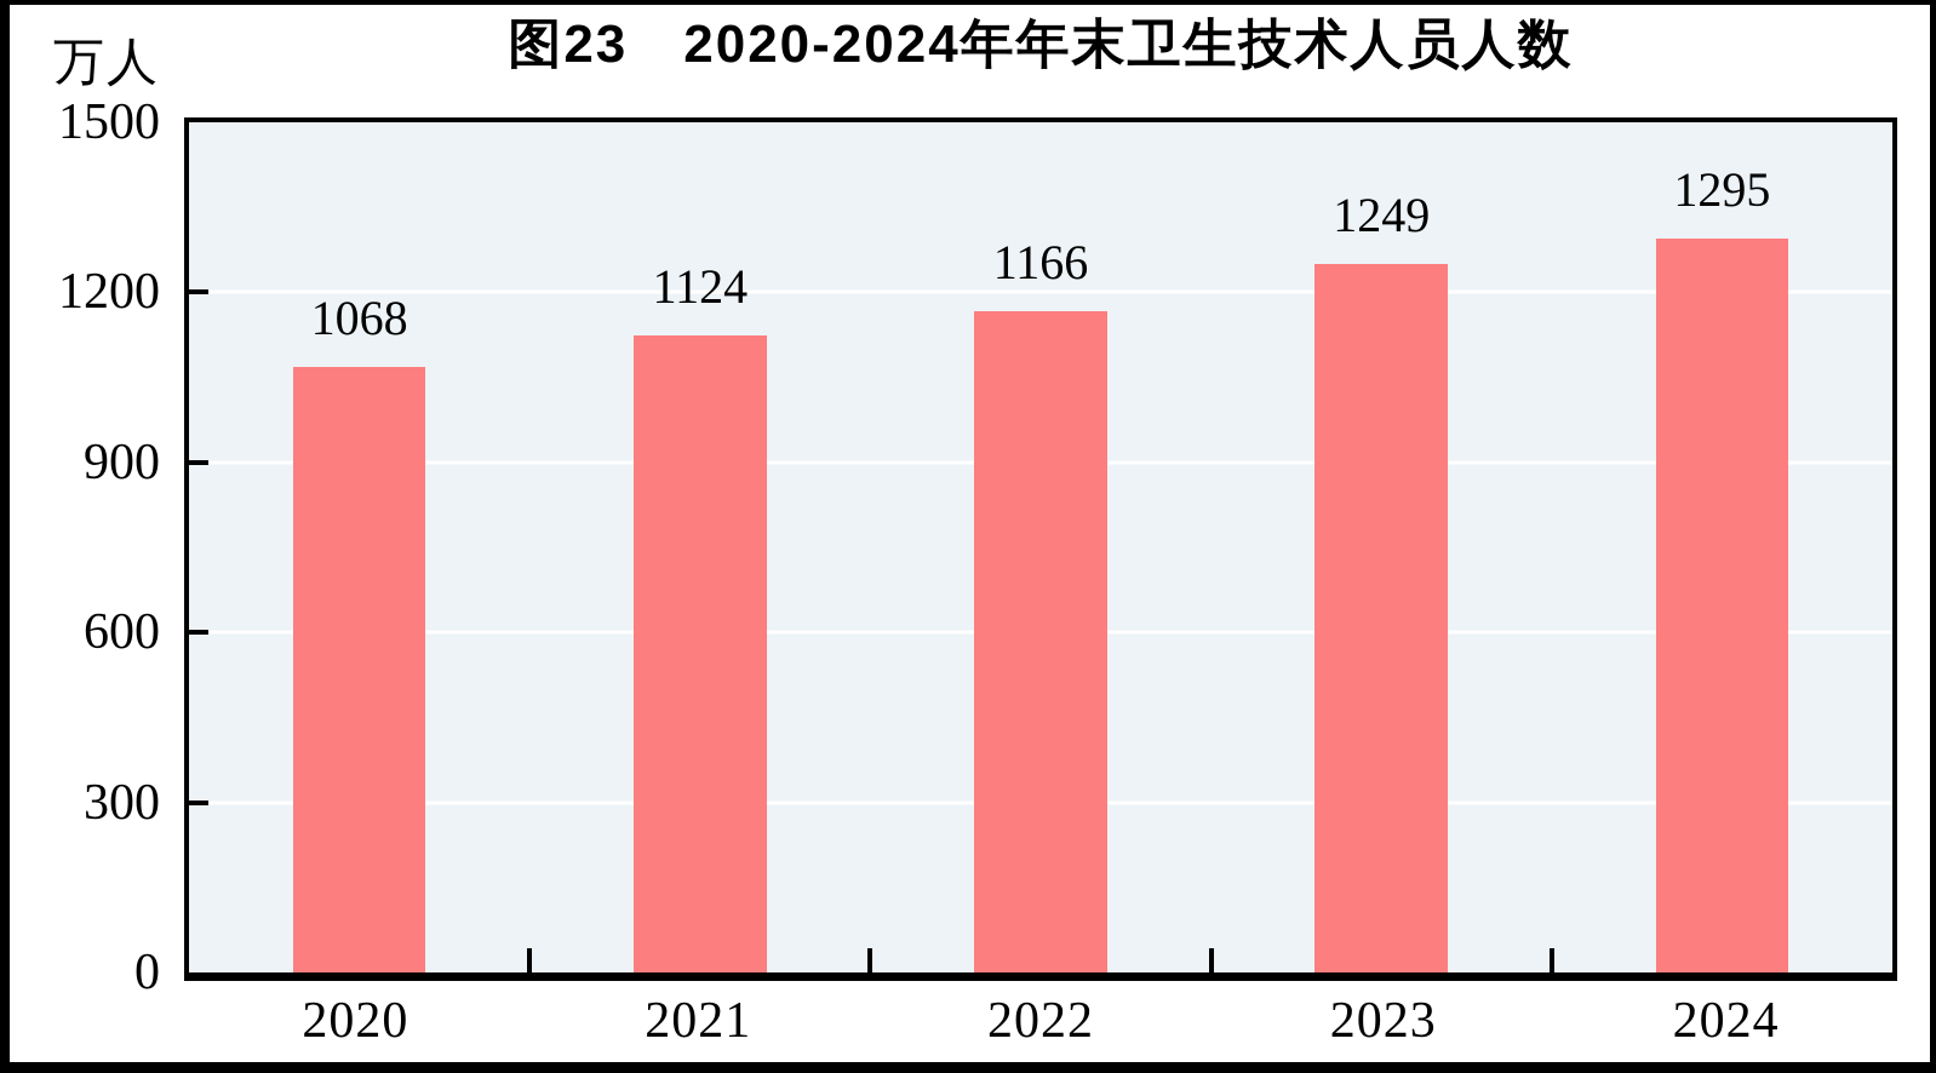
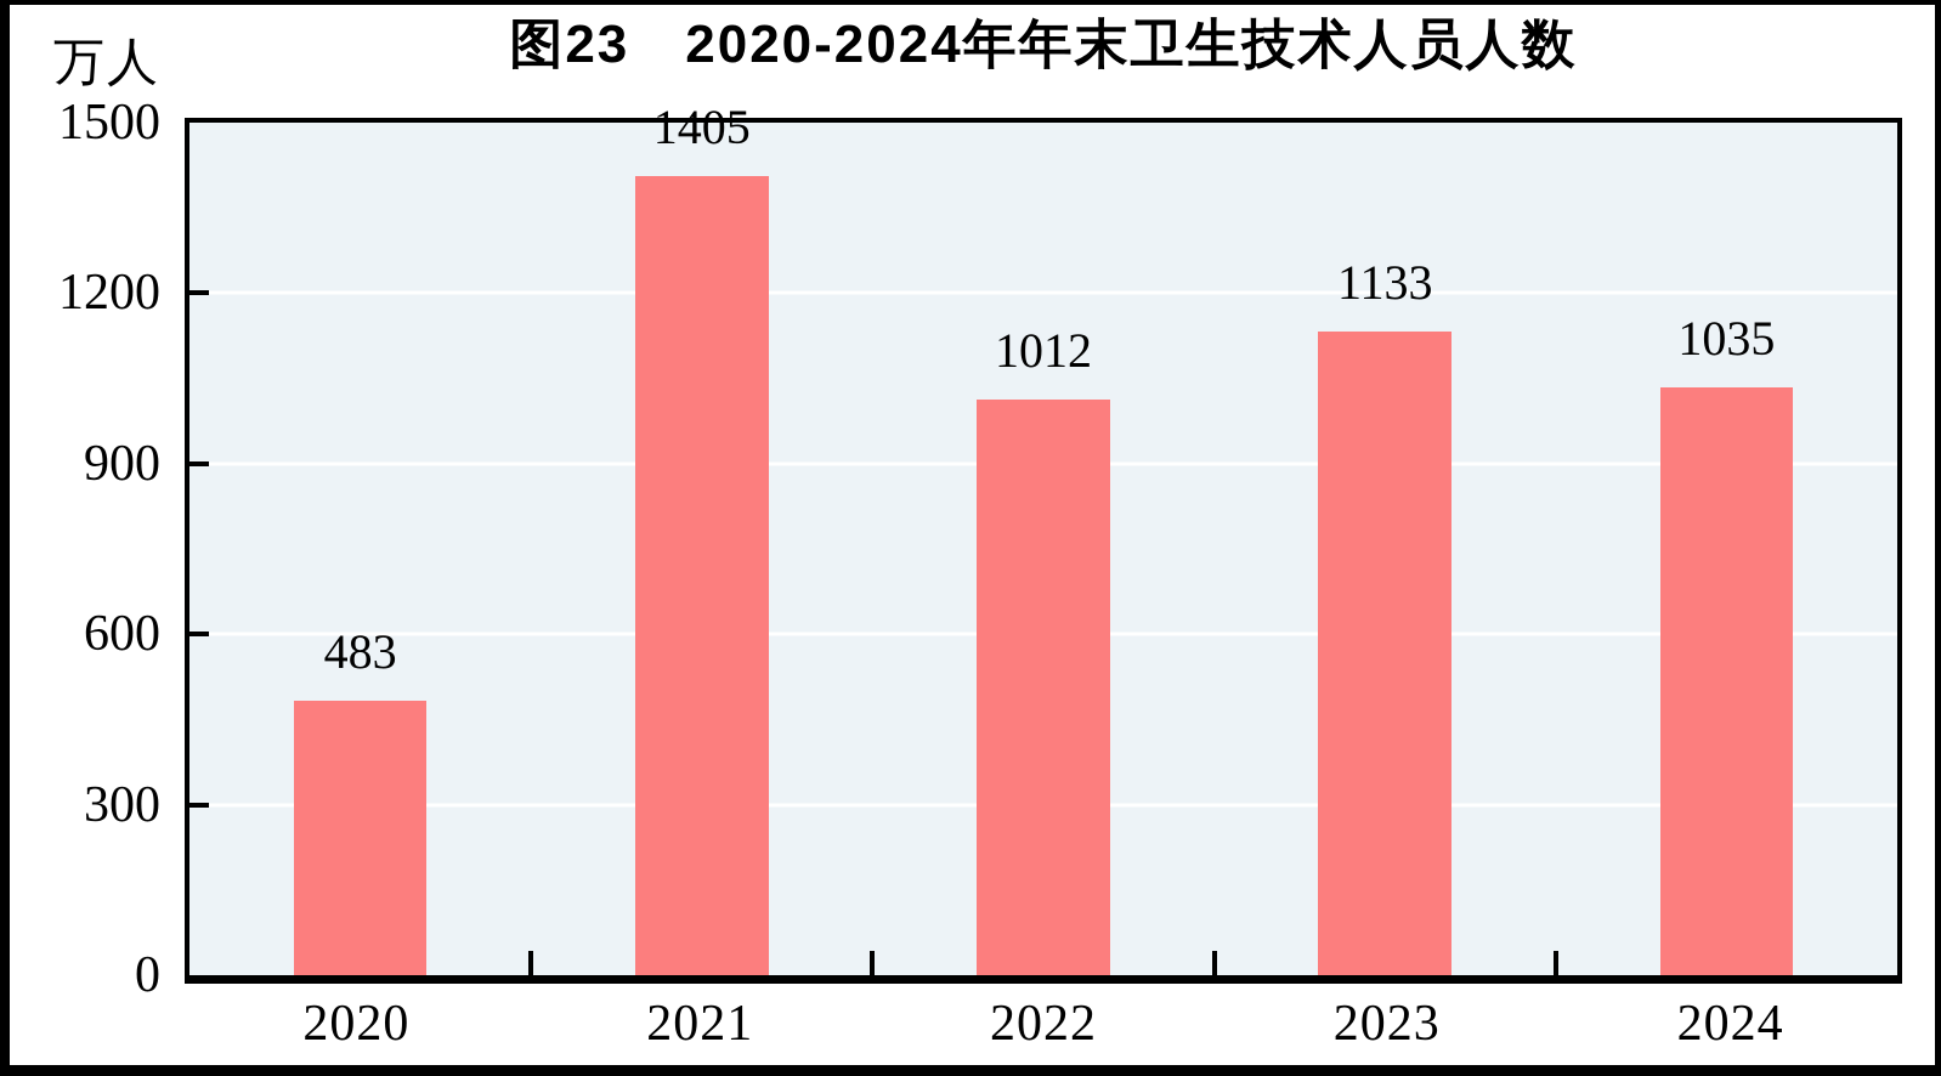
2020: 1068 -> 483
2021: 1124 -> 1405
2022: 1166 -> 1012
2023: 1249 -> 1133
2024: 1295 -> 1035
